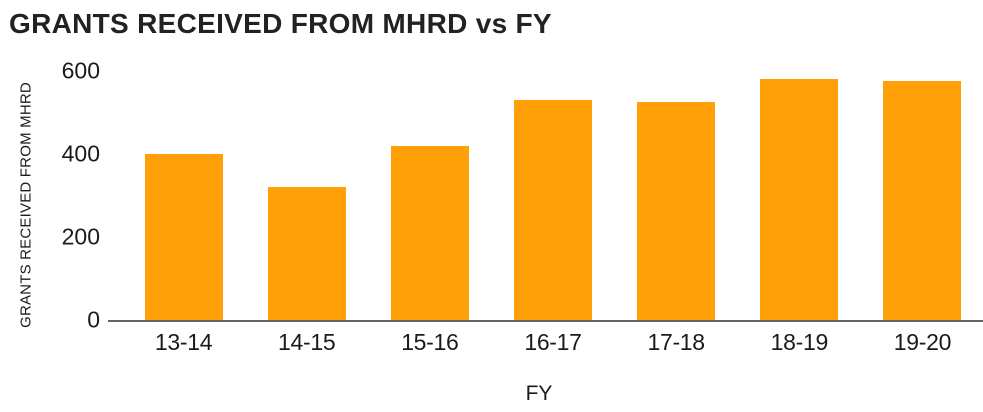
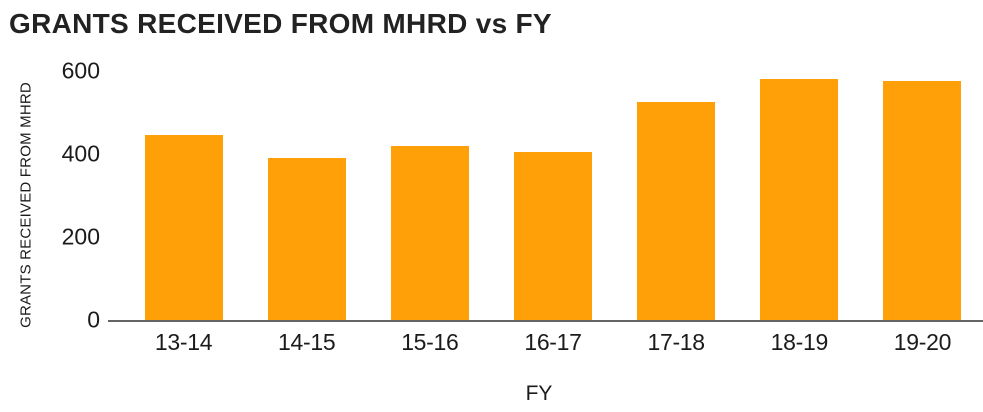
13-14: 400 -> 440
14-15: 320 -> 390
16-17: 530 -> 400
